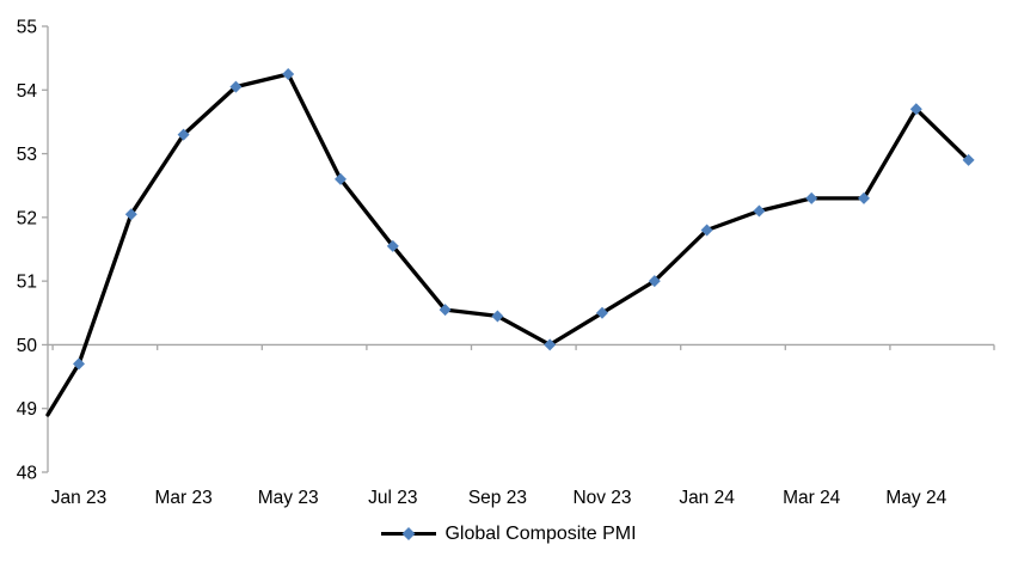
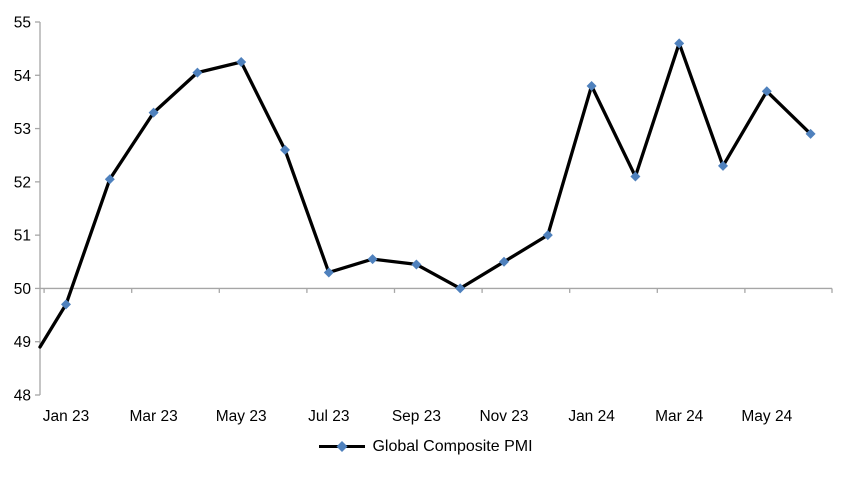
Jul 23: 51.5 -> 50.3
Jan 24: 51.8 -> 53.8
Mar 24: 52.3 -> 54.6
